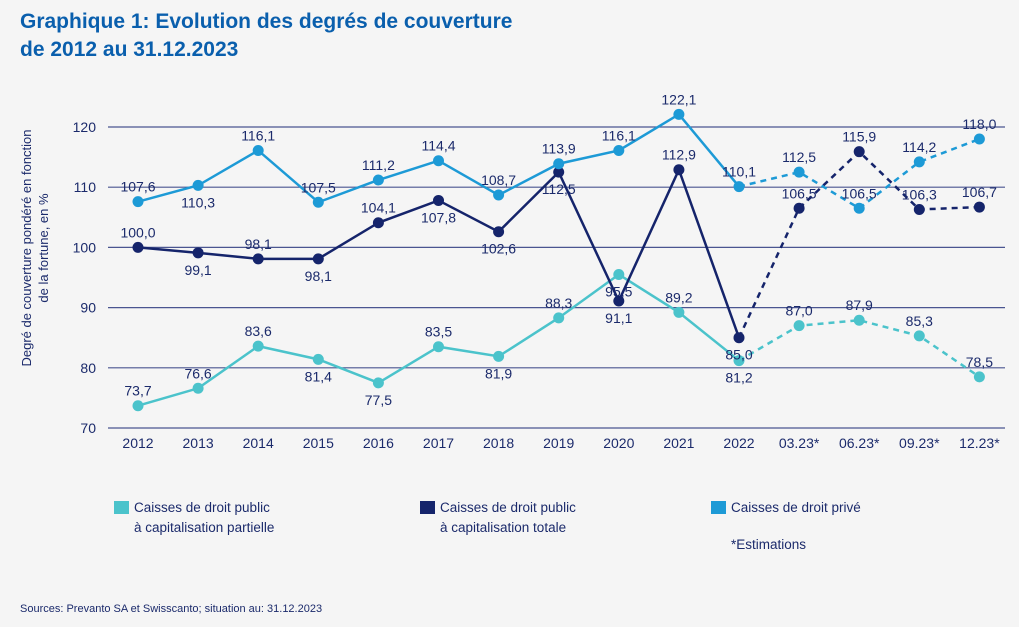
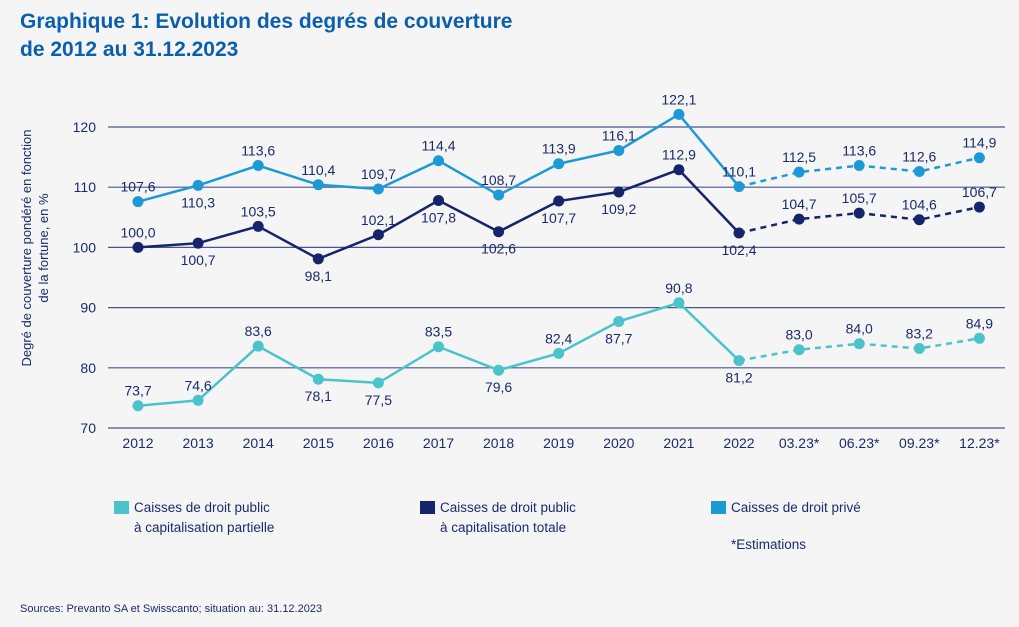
Caisses de droit public à capitalisation partielle/2013: 76,6 -> 74,6
Caisses de droit public à capitalisation totale/2013: 99,1 -> 100,7
Caisses de droit public à capitalisation totale/2014: 98,1 -> 103,5
Caisses de droit privé/2014: 116,1 -> 113,6
Caisses de droit public à capitalisation partielle/2015: 81,4 -> 78,1
Caisses de droit privé/2015: 107,5 -> 110,4
Caisses de droit public à capitalisation totale/2016: 104,1 -> 102,1
Caisses de droit privé/2016: 111,2 -> 109,7
Caisses de droit public à capitalisation partielle/2018: 81,9 -> 79,6
Caisses de droit public à capitalisation partielle/2019: 88,3 -> 82,4
Caisses de droit public à capitalisation totale/2019: 112,5 -> 107,7
Caisses de droit public à capitalisation partielle/2020: 95,5 -> 87,7
Caisses de droit public à capitalisation totale/2020: 91,1 -> 109,2
Caisses de droit public à capitalisation partielle/2021: 89,2 -> 90,8
Caisses de droit public à capitalisation totale/2022: 85,0 -> 102,4
Caisses de droit public à capitalisation partielle/03.23*: 87,0 -> 83,0
Caisses de droit public à capitalisation totale/03.23*: 106,5 -> 104,7
Caisses de droit public à capitalisation partielle/06.23*: 87,9 -> 84,0
Caisses de droit public à capitalisation totale/06.23*: 115,9 -> 105,7
Caisses de droit privé/06.23*: 106,5 -> 113,6
Caisses de droit public à capitalisation partielle/09.23*: 85,3 -> 83,2
Caisses de droit public à capitalisation totale/09.23*: 106,3 -> 104,6
Caisses de droit privé/09.23*: 114,2 -> 112,6
Caisses de droit public à capitalisation partielle/12.23*: 78,5 -> 84,9
Caisses de droit privé/12.23*: 118,0 -> 114,9
